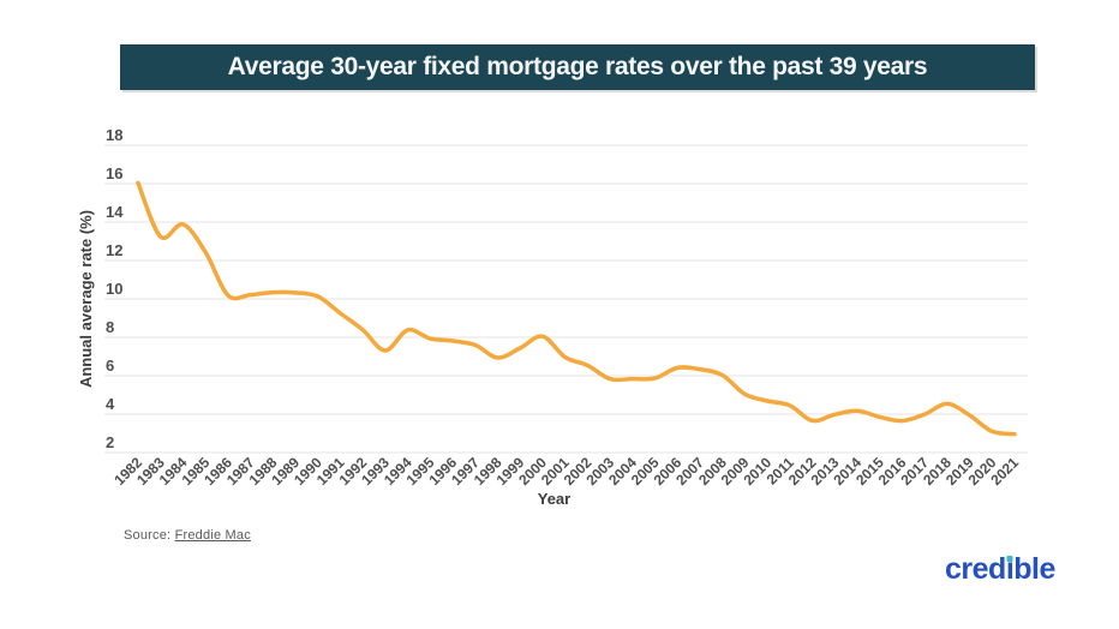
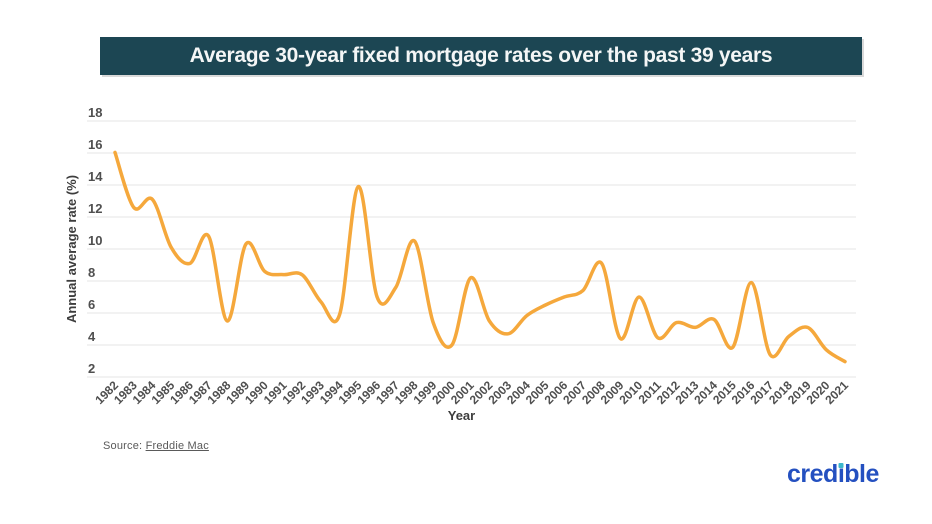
1983: 13.2 -> 12.6
1984: 13.9 -> 13.1
1985: 12.4 -> 10.1
1986: 10.2 -> 9.1
1987: 10.2 -> 10.8
1988: 10.3 -> 5.5
1990: 10.1 -> 8.6
1991: 9.2 -> 8.4
1993: 7.3 -> 6.7
1994: 8.4 -> 5.9
1995: 7.9 -> 13.9
1996: 7.8 -> 7.0
1998: 6.9 -> 10.5
1999: 7.4 -> 5.4
2000: 8.1 -> 4.0
2001: 7.0 -> 8.2
2002: 6.5 -> 5.5
2003: 5.8 -> 4.7
2005: 5.9 -> 6.5
2006: 6.4 -> 7.0
2007: 6.3 -> 7.4
2008: 6.0 -> 9.1
2009: 5.0 -> 4.4
2010: 4.7 -> 7.0
2012: 3.7 -> 5.4
2013: 4.0 -> 5.1
2014: 4.2 -> 5.6
2016: 3.6 -> 7.9
2017: 4.0 -> 3.4
2019: 3.9 -> 5.1
2020: 3.1 -> 3.7
